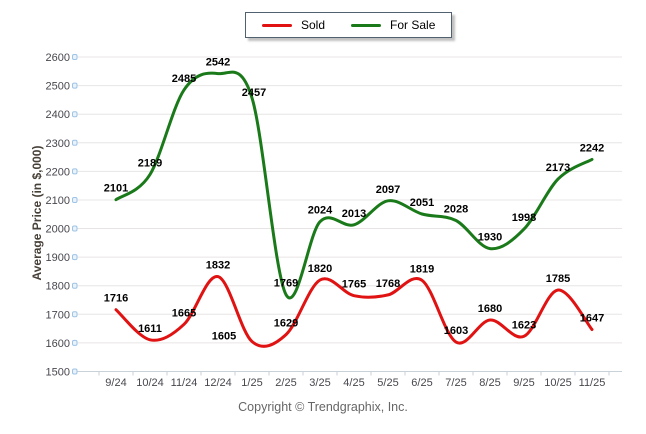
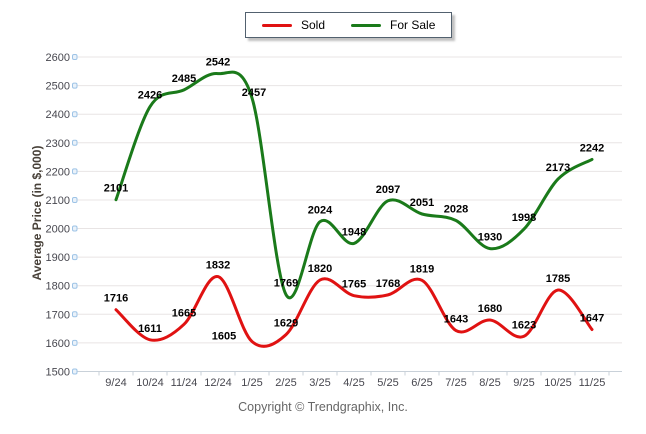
For Sale/10/24: 2189 -> 2426
For Sale/4/25: 2013 -> 1948
Sold/7/25: 1603 -> 1643
